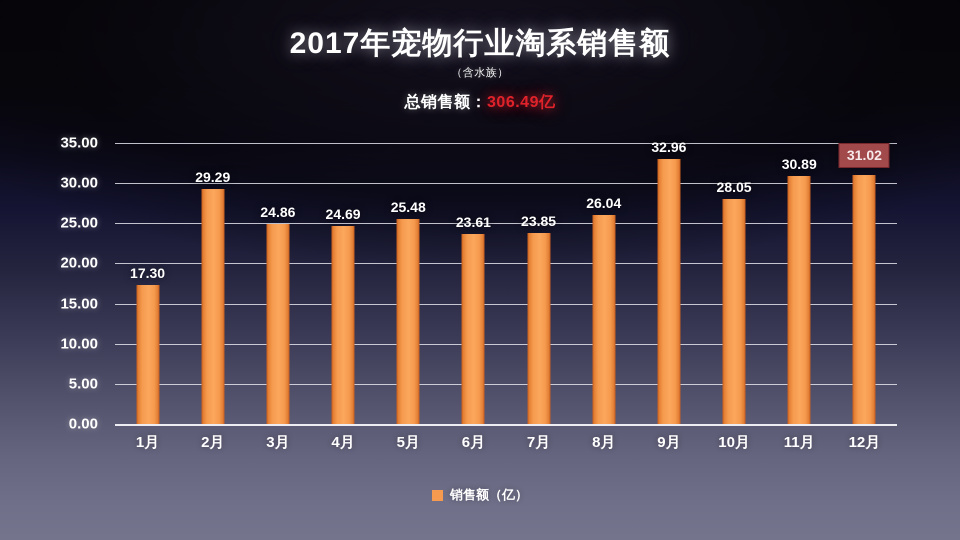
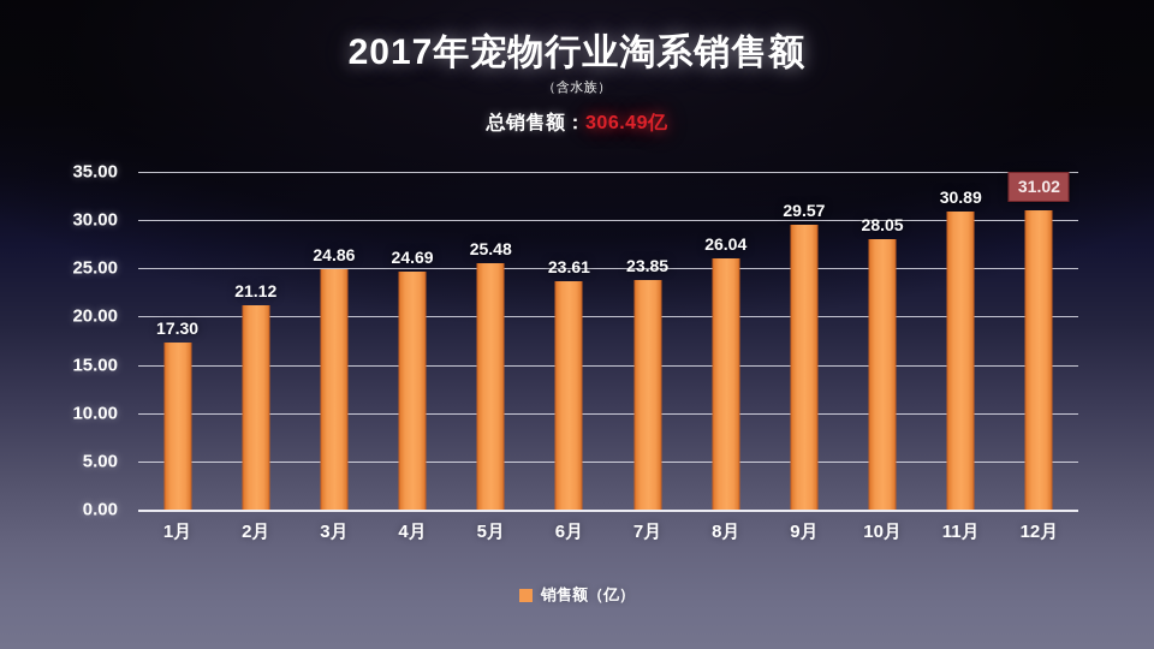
2月: 29.29 -> 21.12
9月: 32.96 -> 29.57
